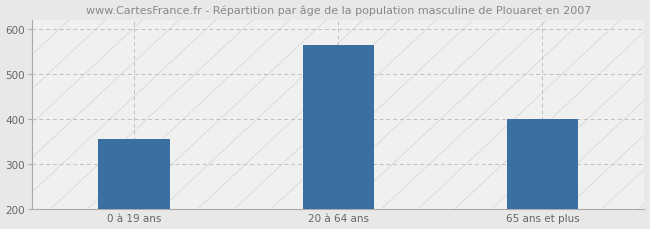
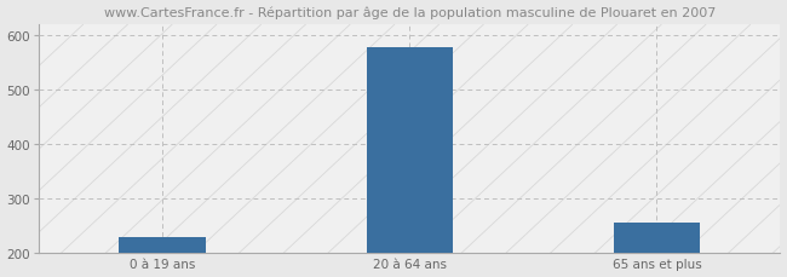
0 à 19 ans: 355 -> 230
20 à 64 ans: 565 -> 578
65 ans et plus: 400 -> 257
